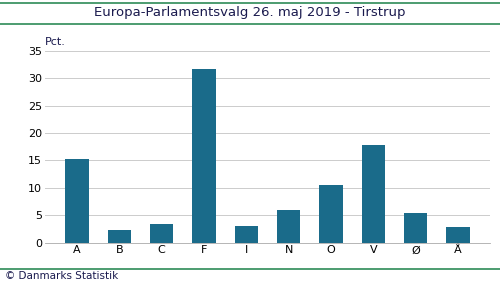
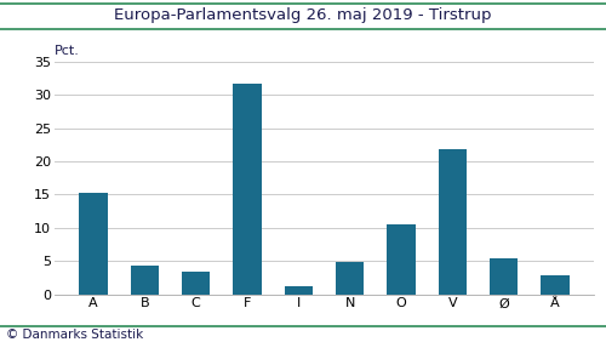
B: 2.2 -> 4.3
I: 3.0 -> 1.1
N: 6.0 -> 4.8
V: 17.8 -> 21.8
